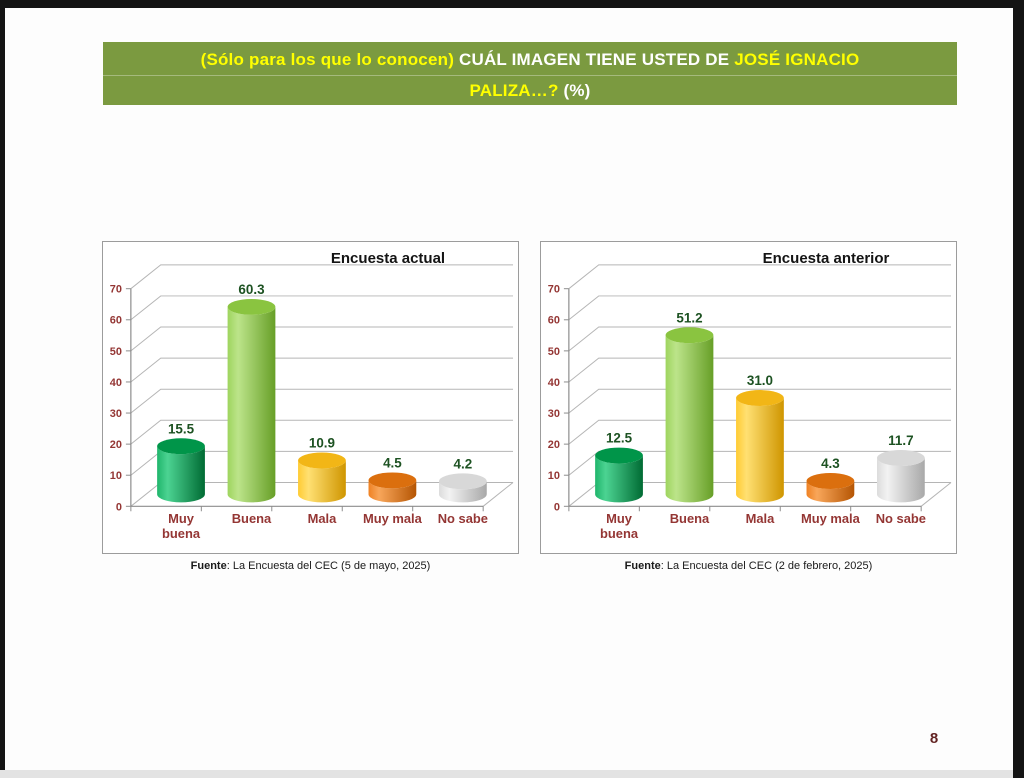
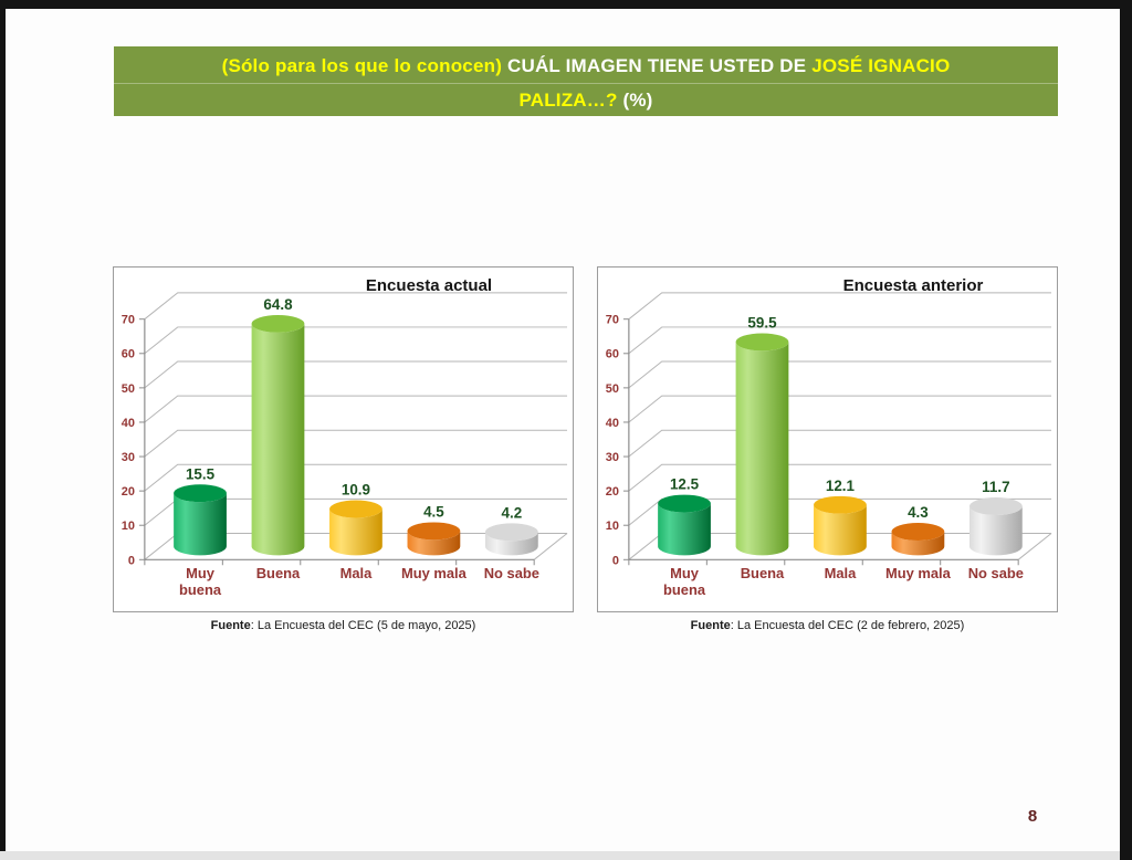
Encuesta actual/Buena: 60.3 -> 64.8
Encuesta anterior/Buena: 51.2 -> 59.5
Encuesta anterior/Mala: 31.0 -> 12.1
